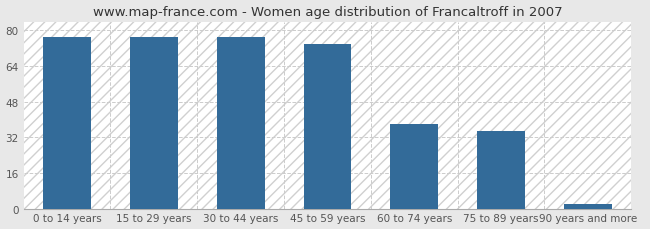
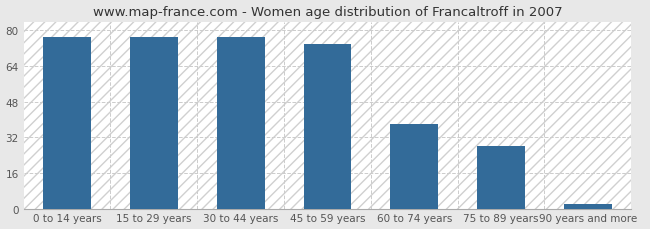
75 to 89 years: 35 -> 28
